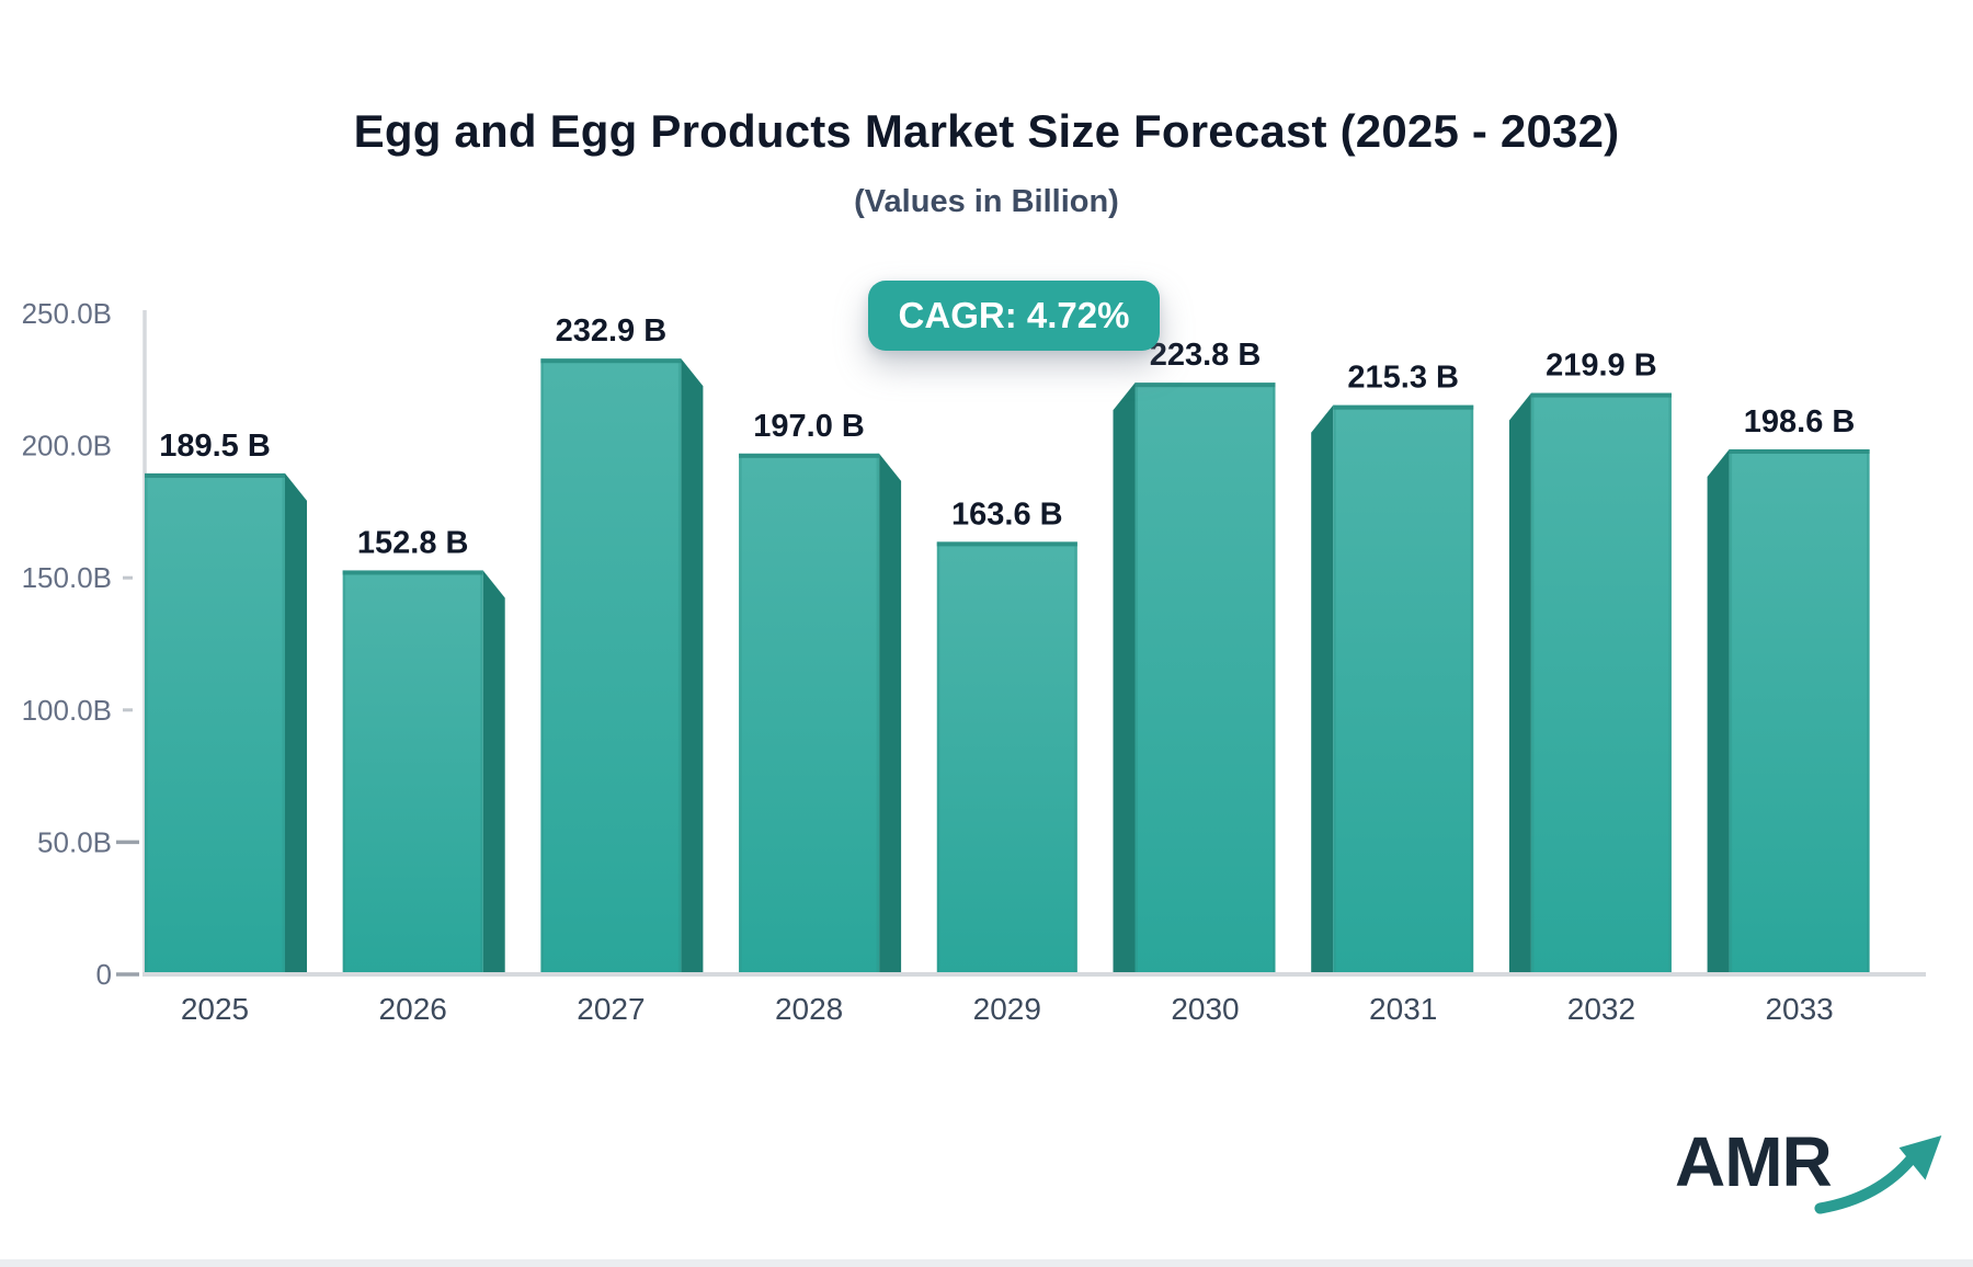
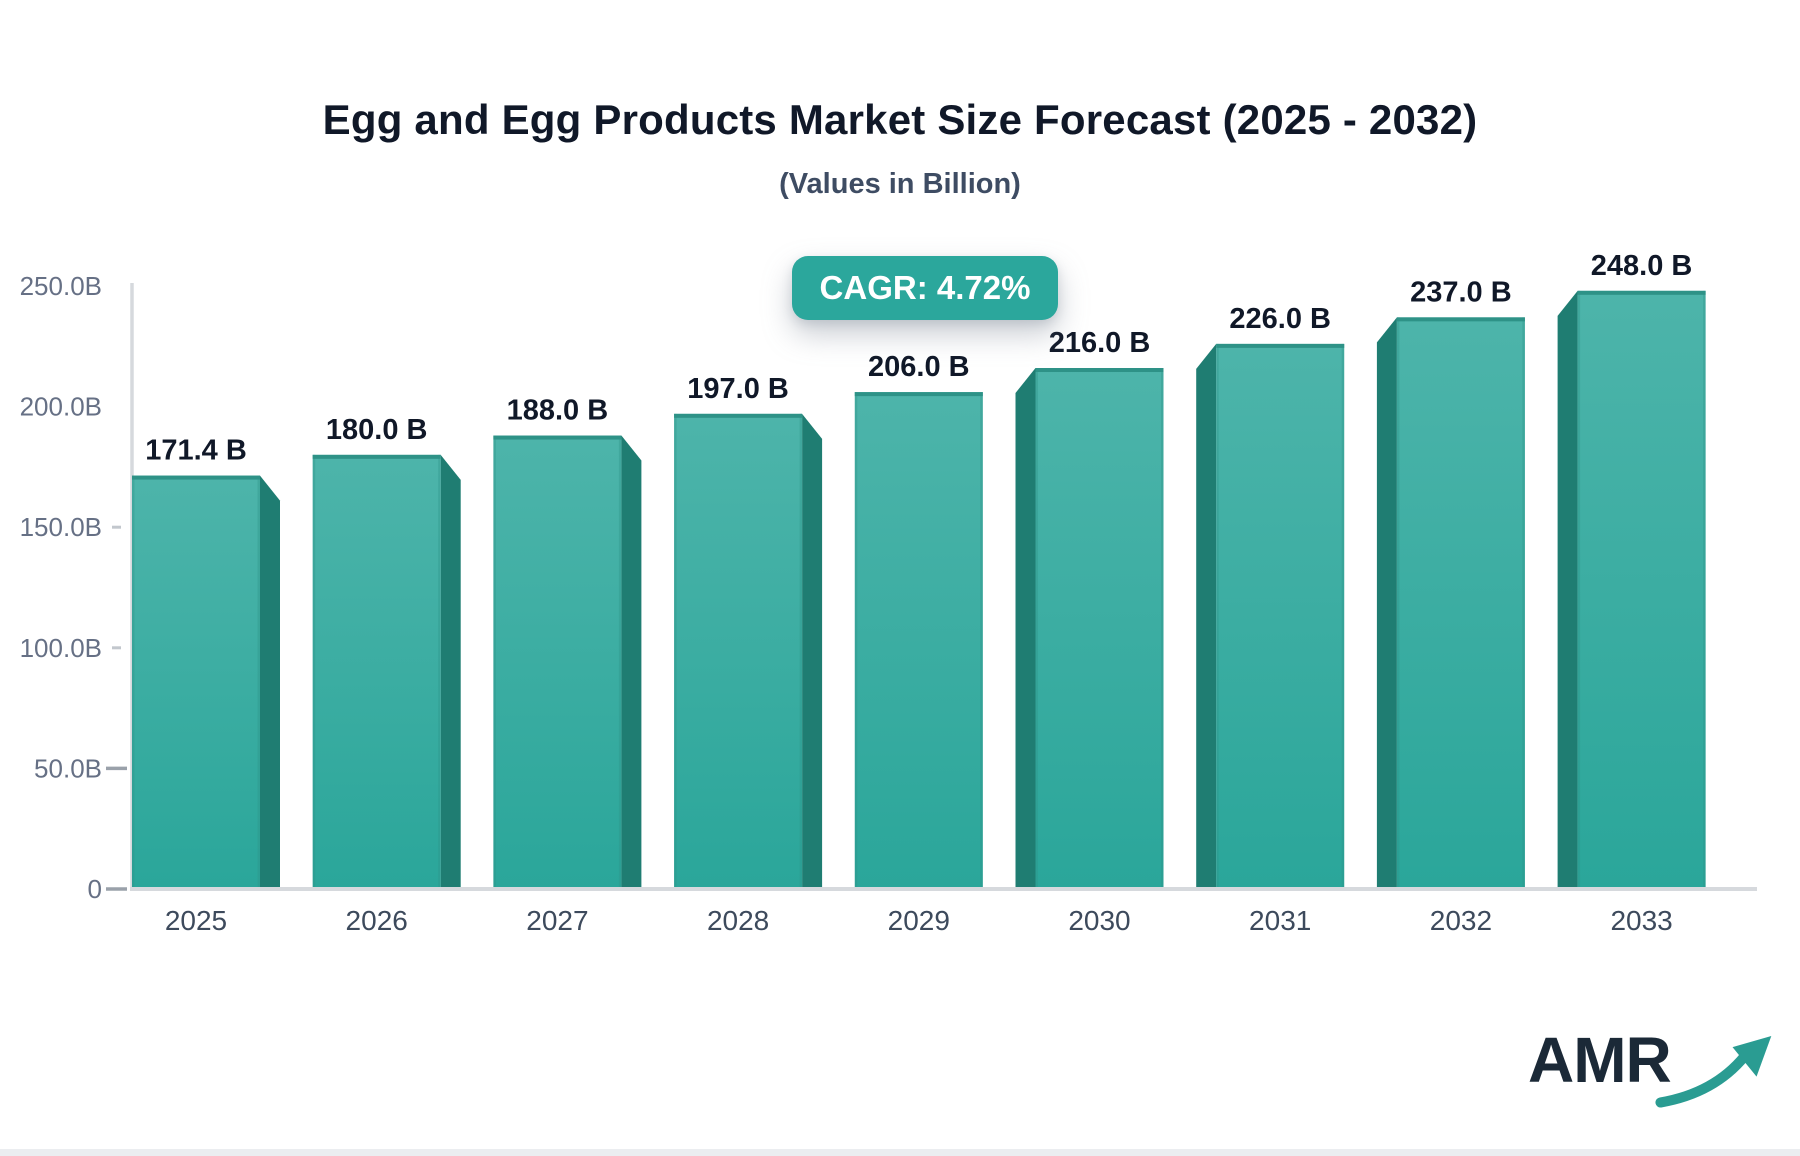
2025: 189.5 -> 171.4
2026: 152.8 -> 180.0
2027: 232.9 -> 188.0
2029: 163.6 -> 206.0
2030: 223.8 -> 216.0
2031: 215.3 -> 226.0
2032: 219.9 -> 237.0
2033: 198.6 -> 248.0
